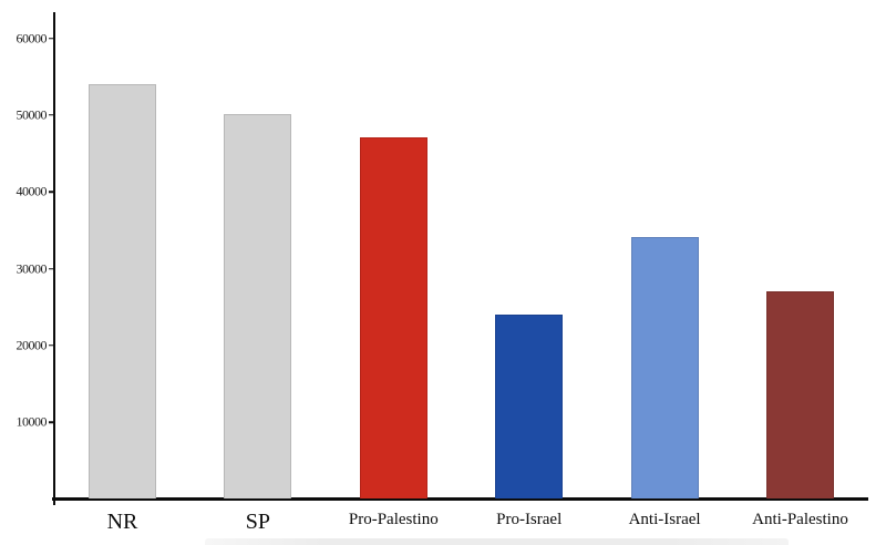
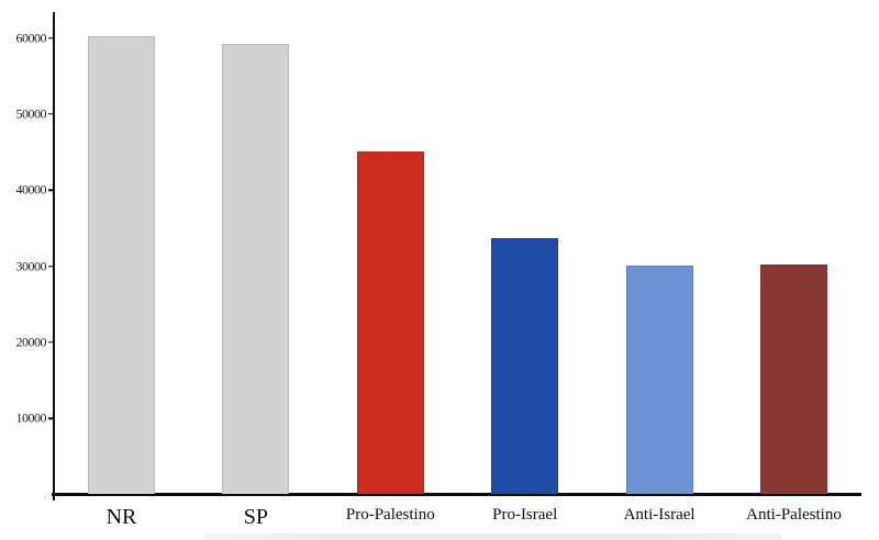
NR: 54000 -> 60000
SP: 50000 -> 59000
Pro-Palestino: 47000 -> 45000
Pro-Israel: 24000 -> 34000
Anti-Israel: 34000 -> 30000
Anti-Palestino: 27000 -> 30000
